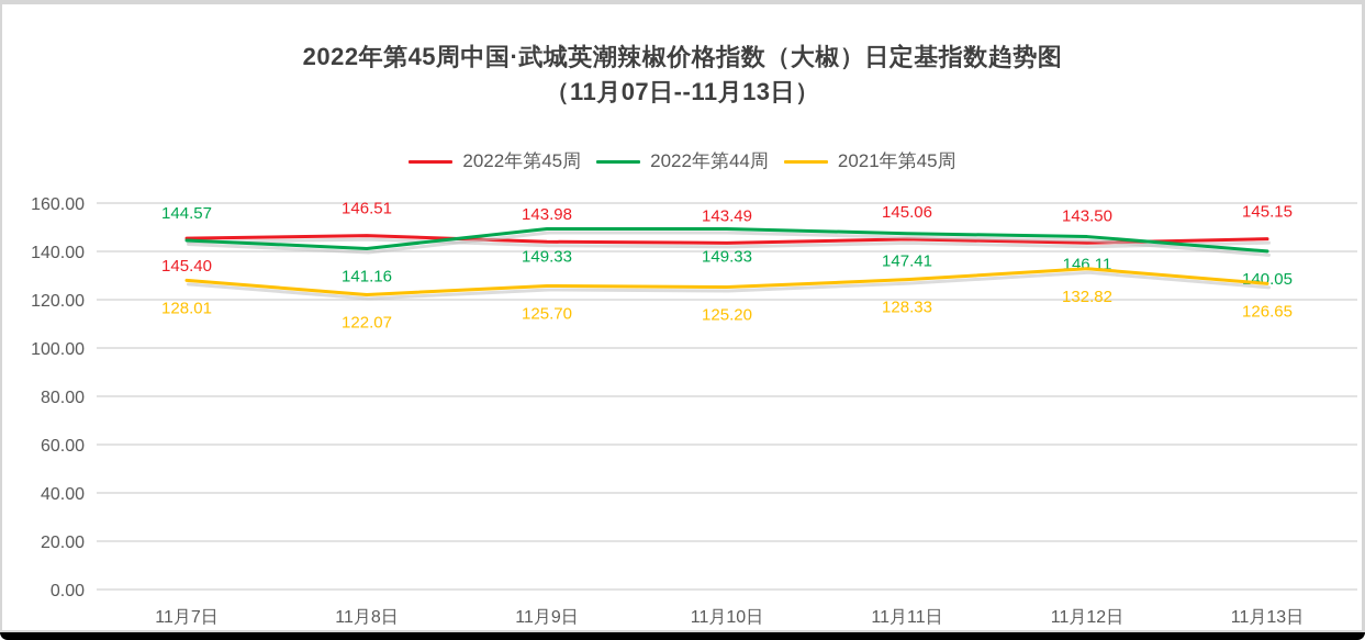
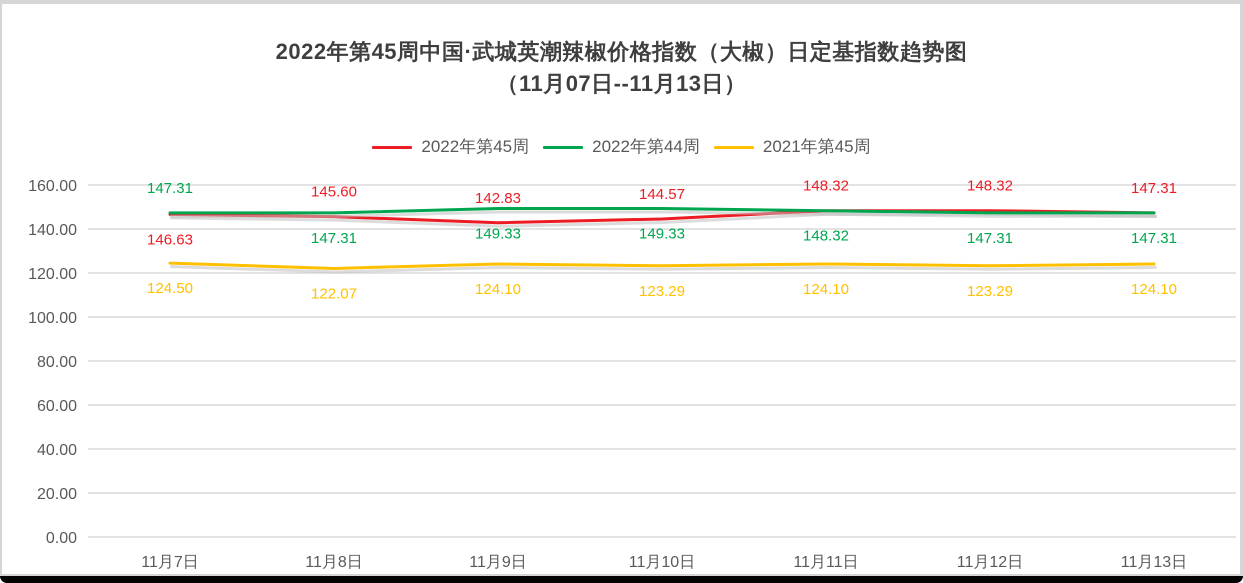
2022年第45周/11月7日: 145.40 -> 146.63
2022年第44周/11月7日: 144.57 -> 147.31
2021年第45周/11月7日: 128.01 -> 124.50
2022年第45周/11月8日: 146.51 -> 145.60
2022年第44周/11月8日: 141.16 -> 147.31
2022年第45周/11月9日: 143.98 -> 142.83
2021年第45周/11月9日: 125.70 -> 124.10
2022年第45周/11月10日: 143.49 -> 144.57
2021年第45周/11月10日: 125.20 -> 123.29
2022年第45周/11月11日: 145.06 -> 148.32
2022年第44周/11月11日: 147.41 -> 148.32
2021年第45周/11月11日: 128.33 -> 124.10
2022年第45周/11月12日: 143.50 -> 148.32
2022年第44周/11月12日: 146.11 -> 147.31
2021年第45周/11月12日: 132.82 -> 123.29
2022年第45周/11月13日: 145.15 -> 147.31
2022年第44周/11月13日: 140.05 -> 147.31
2021年第45周/11月13日: 126.65 -> 124.10
